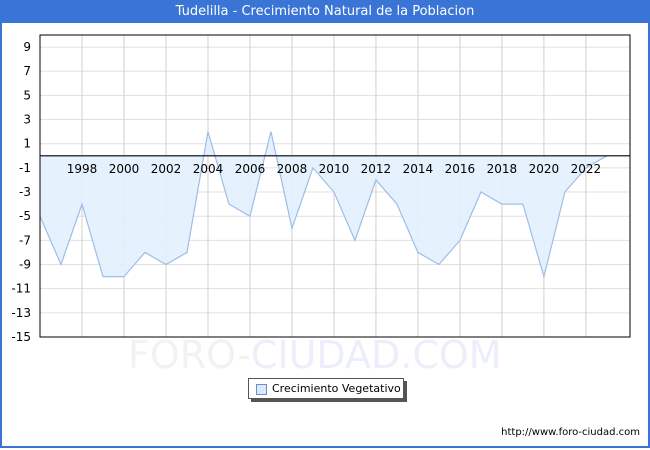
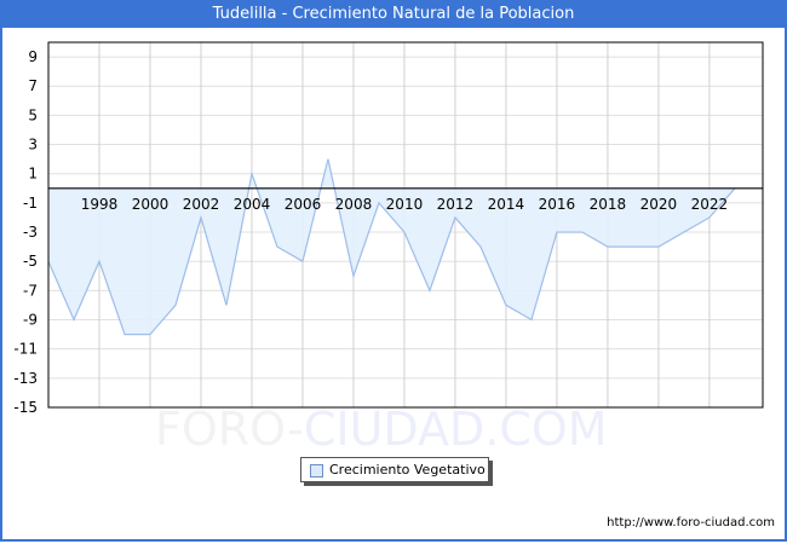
1998: -4 -> -5
2002: -9 -> -2
2004: 2 -> 1
2016: -7 -> -3
2020: -10 -> -4
2022: -1 -> -2
